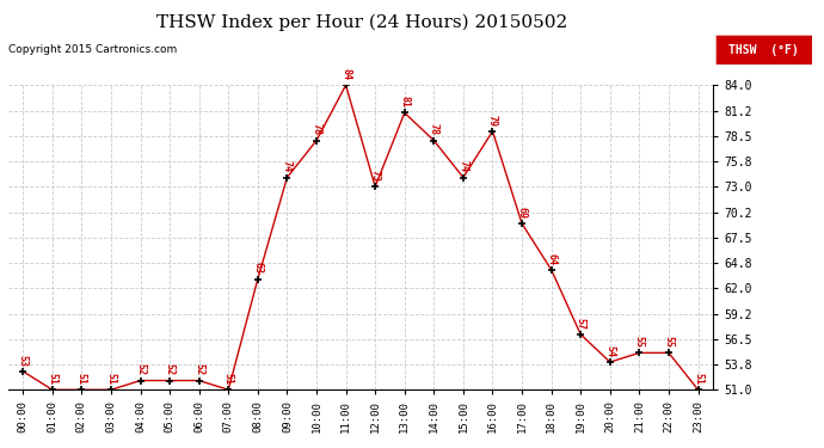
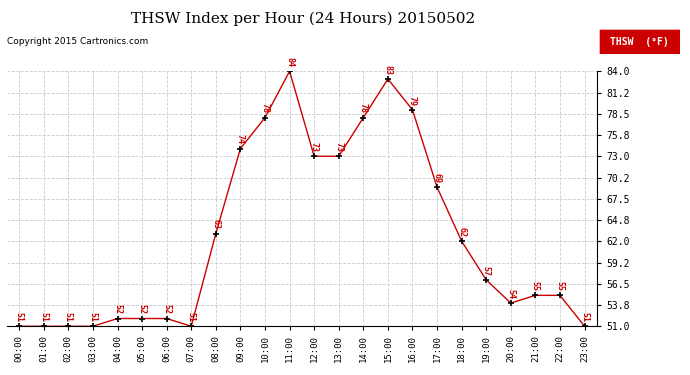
00:00: 53 -> 51
13:00: 81 -> 73
15:00: 74 -> 83
18:00: 64 -> 62
